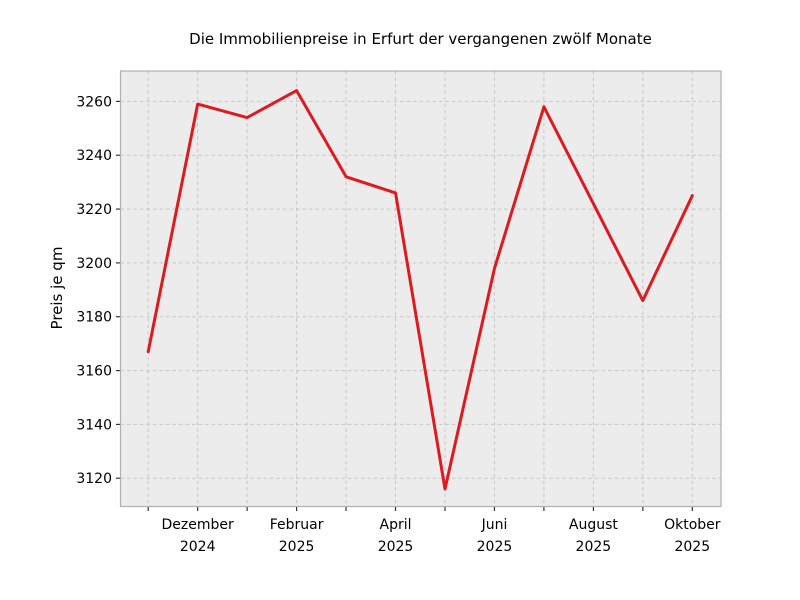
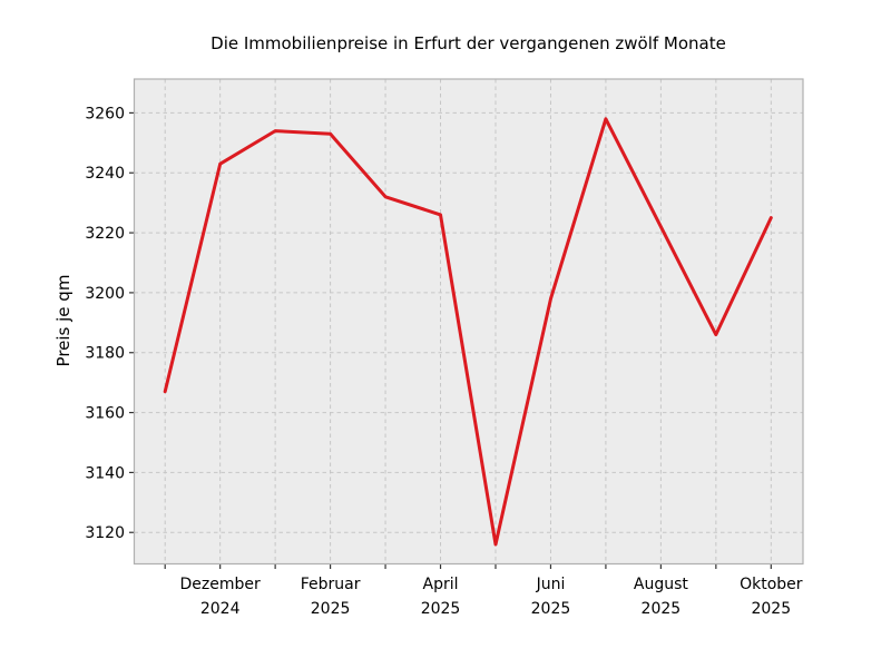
Dezember 2024: 3259 -> 3243
Februar 2025: 3264 -> 3253
